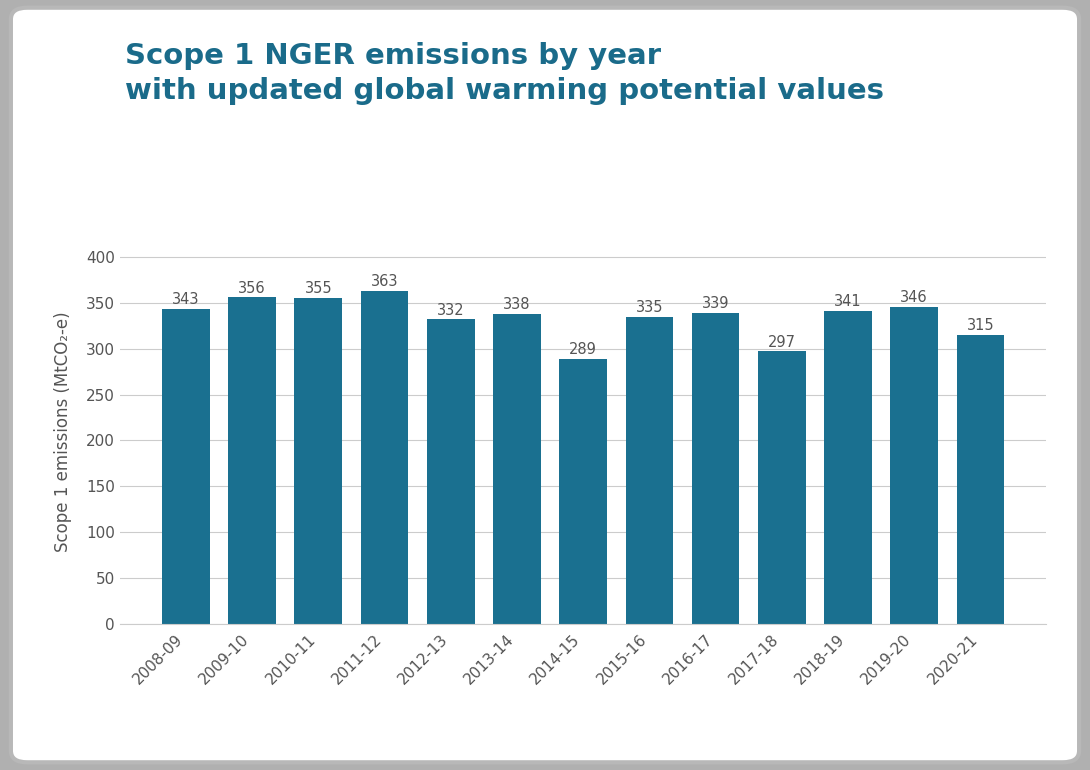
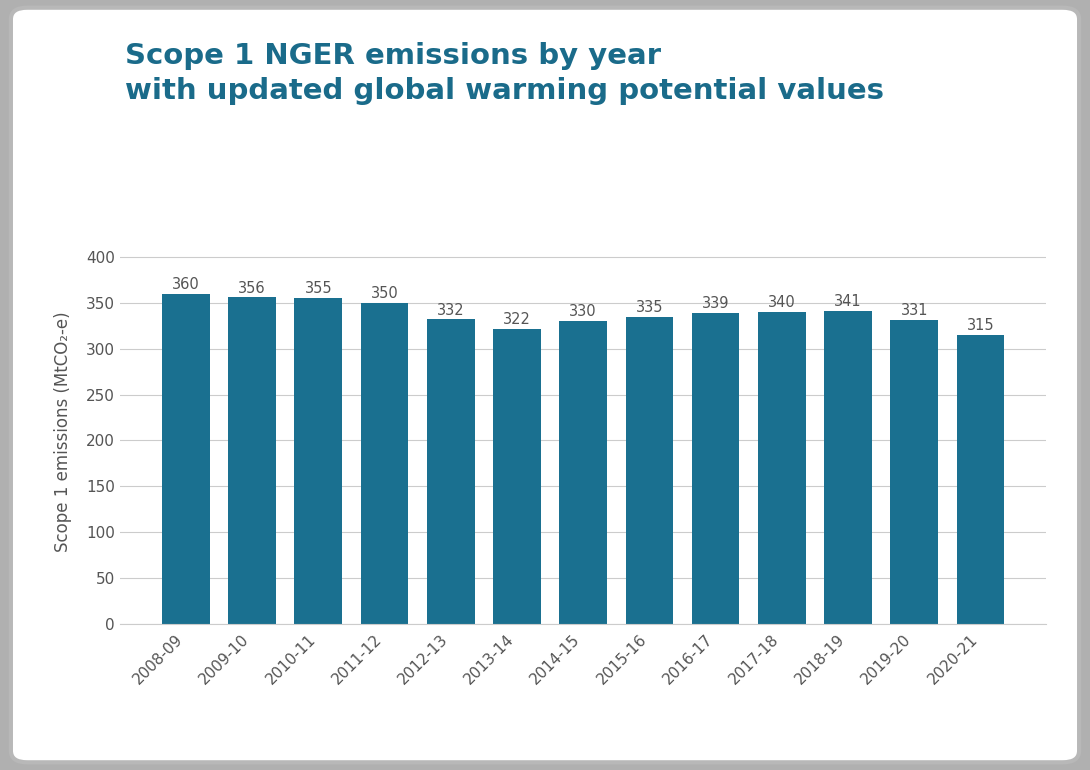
2008-09: 343 -> 360
2011-12: 363 -> 350
2013-14: 338 -> 322
2014-15: 289 -> 330
2017-18: 297 -> 340
2019-20: 346 -> 331
